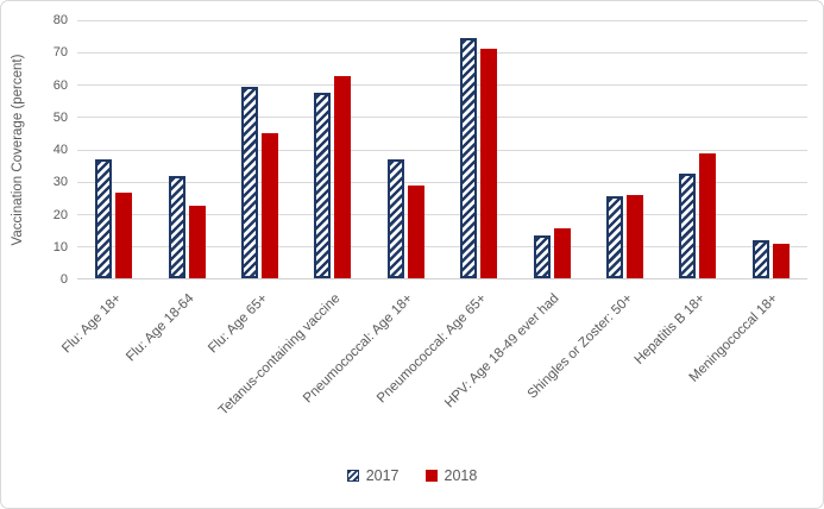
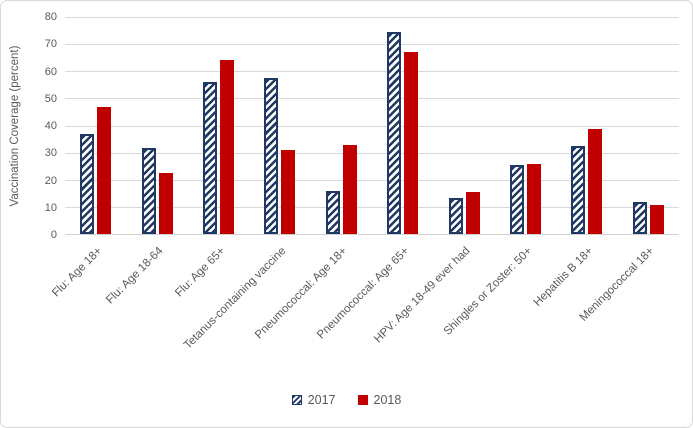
2018/Flu: Age 18+: 26 -> 47
2017/Flu: Age 65+: 59 -> 56
2018/Flu: Age 65+: 45 -> 64
2018/Tetanus-containing vaccine: 63 -> 31
2017/Pneumococcal: Age 18+: 37 -> 16
2018/Pneumococcal: Age 18+: 29 -> 33
2018/Pneumococcal: Age 65+: 71 -> 67
